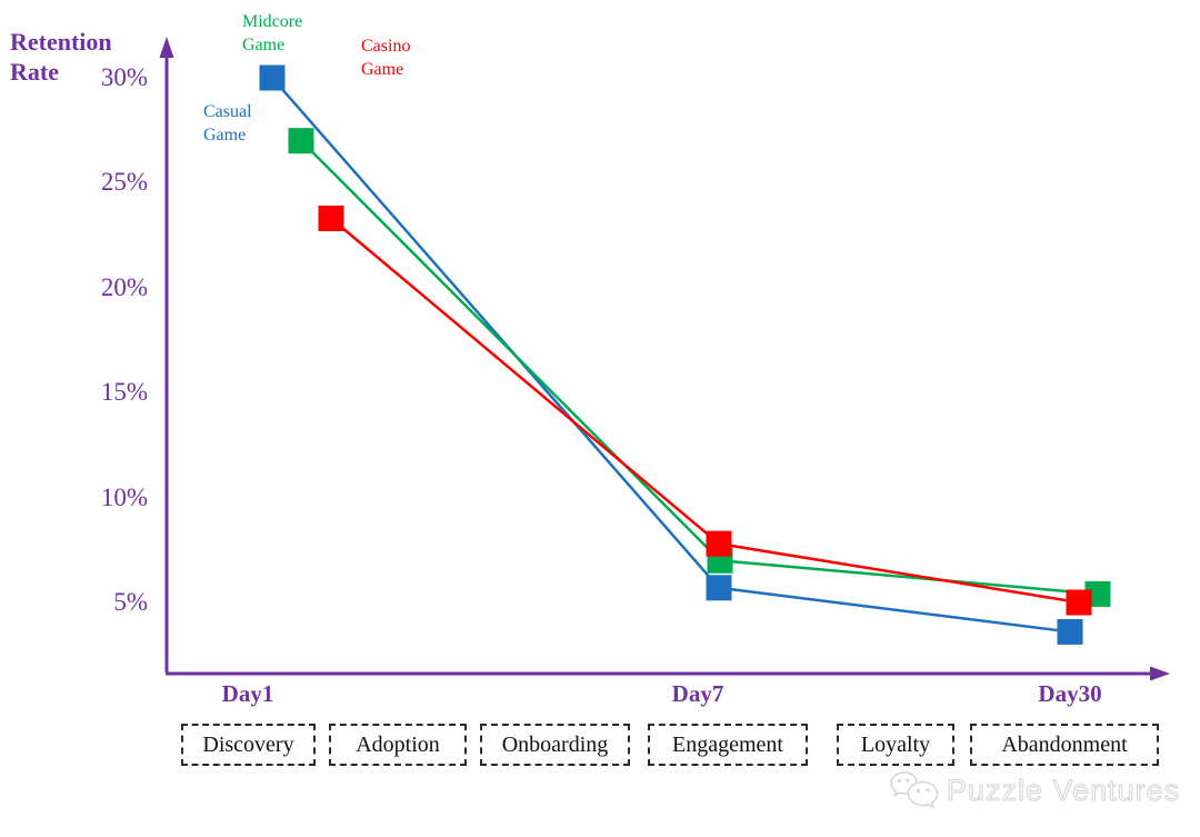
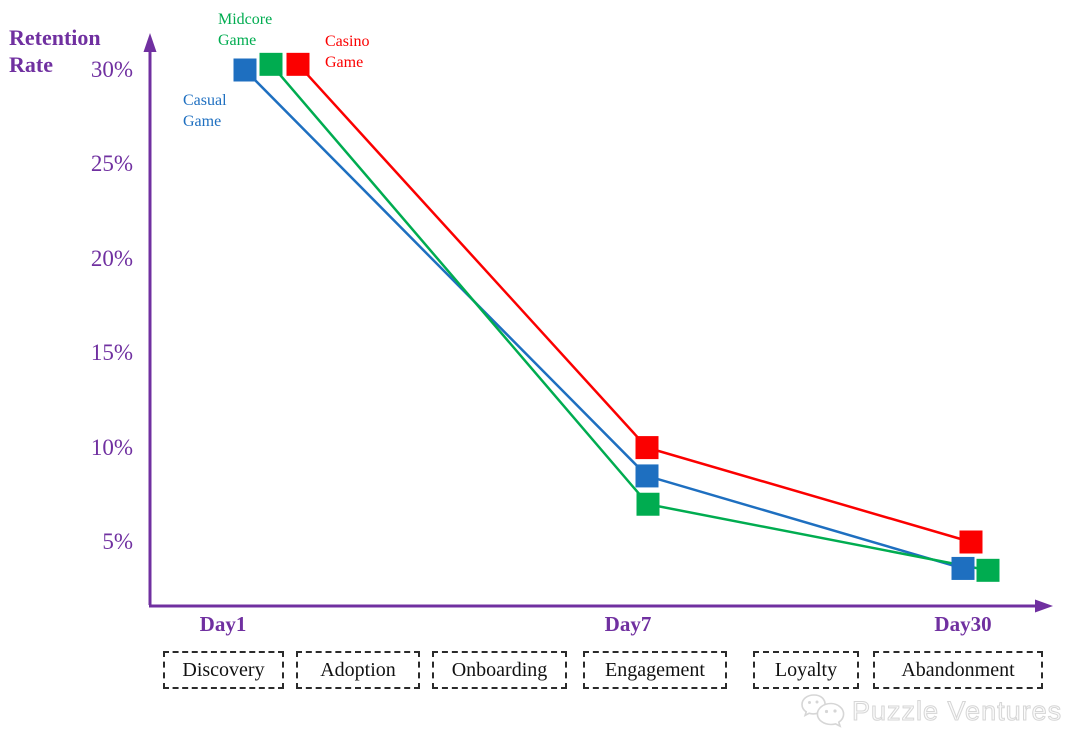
Midcore Game/Day1: 27.0% -> 30.3%
Casino Game/Day1: 23.3% -> 30.3%
Casual Game/Day7: 5.7% -> 8.5%
Casino Game/Day7: 7.8% -> 10.0%
Midcore Game/Day30: 5.4% -> 3.5%
